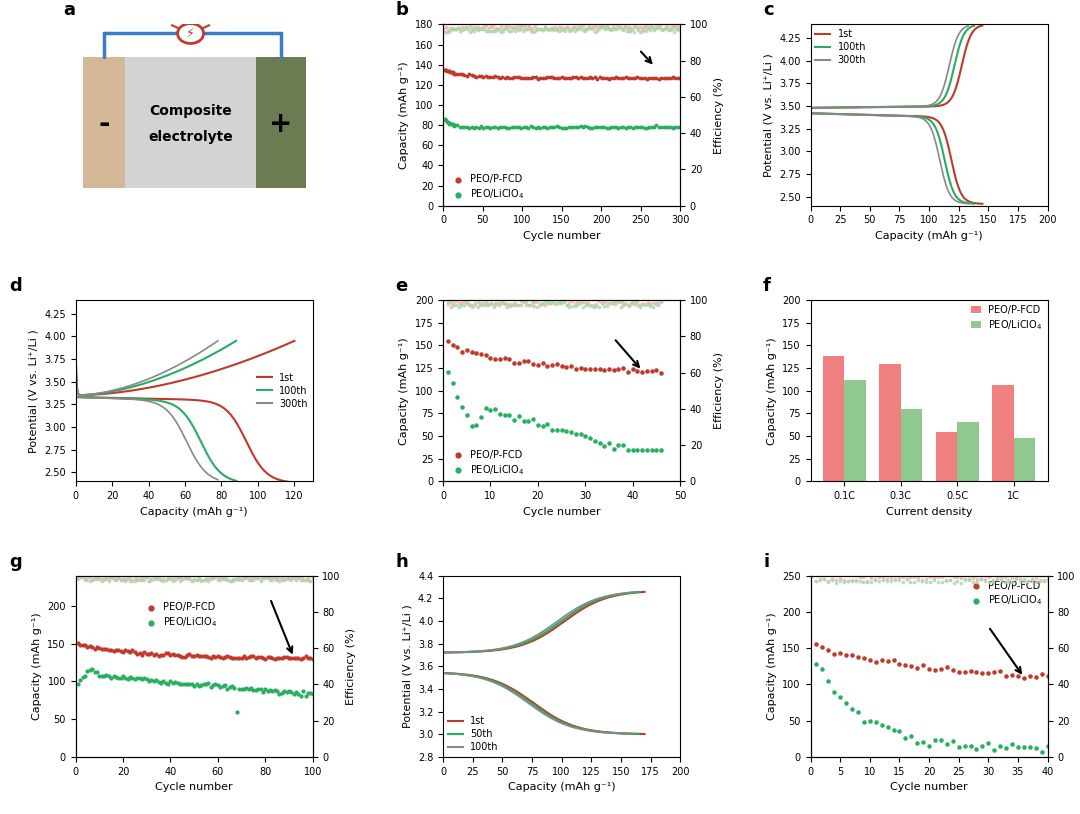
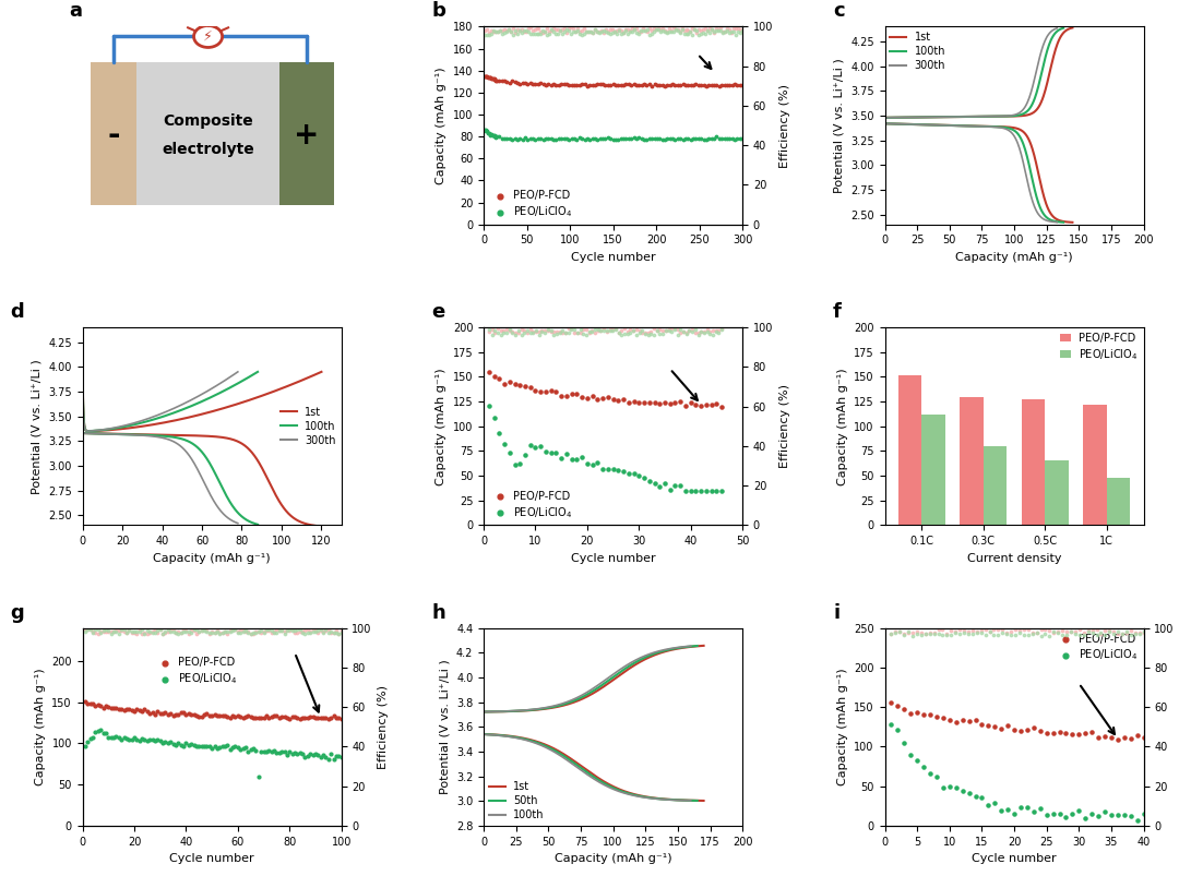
PEO/P-FCD/0.1C: 138 -> 152
PEO/P-FCD/0.5C: 54 -> 127
PEO/P-FCD/1C: 106 -> 122
